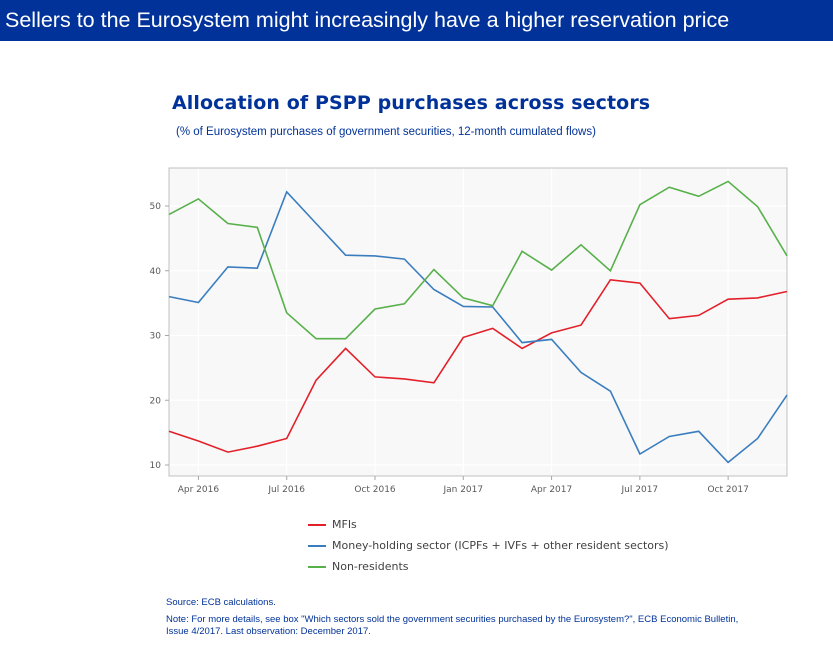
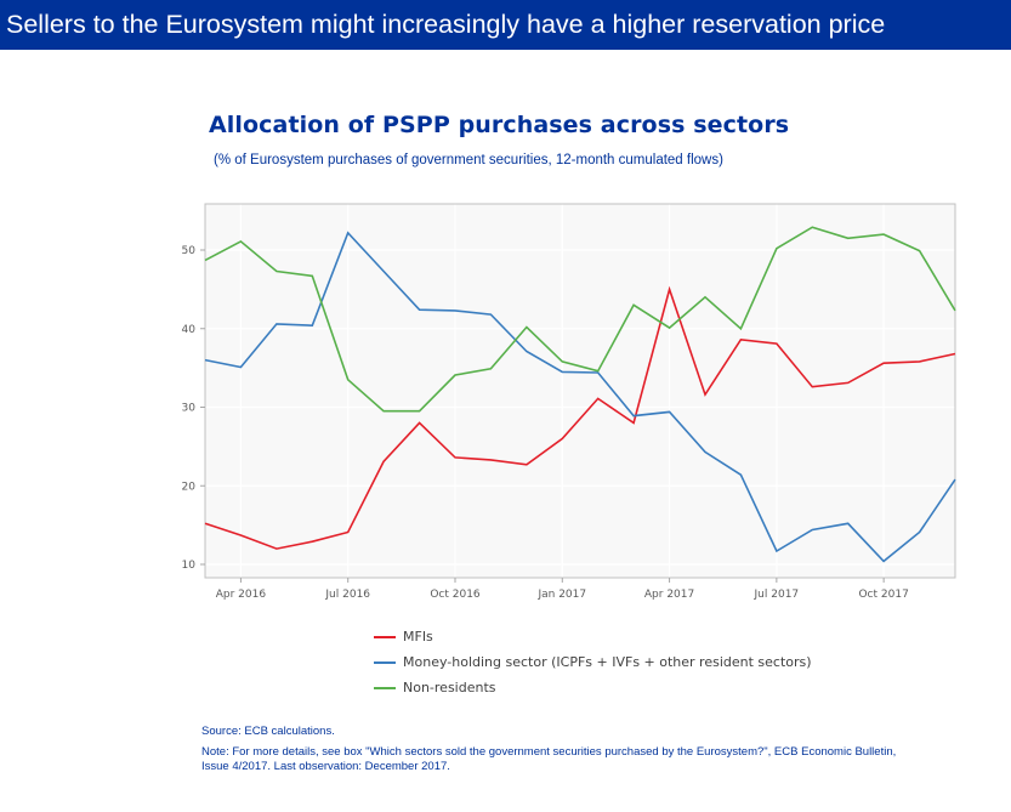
MFIs/Jan 2017: 30 -> 26
MFIs/Apr 2017: 30 -> 45
Non-residents/Oct 2017: 54 -> 52
